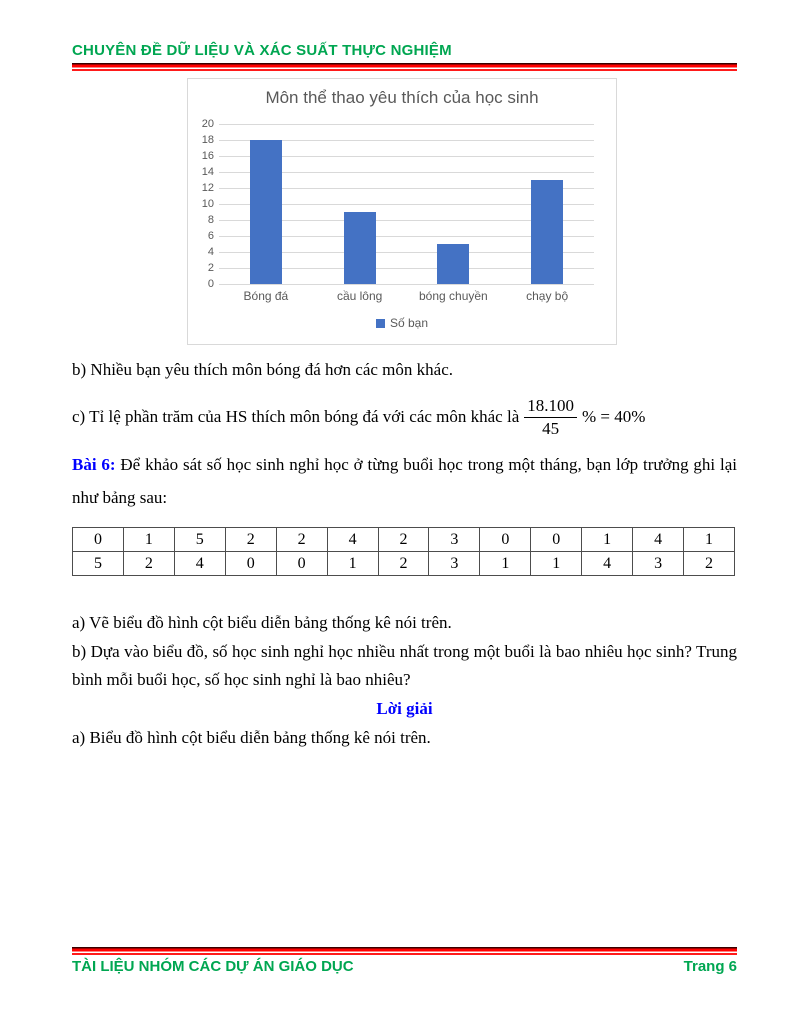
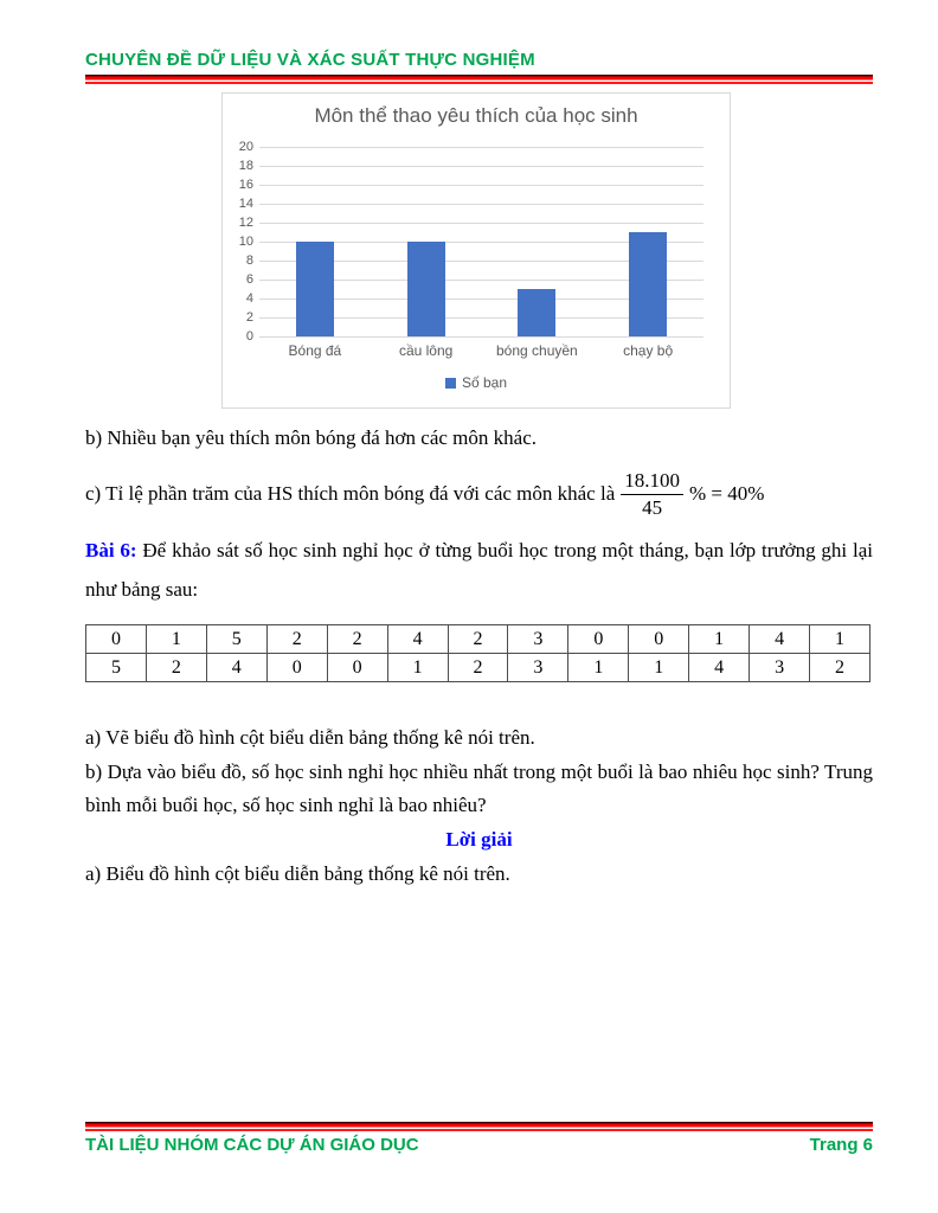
Bóng đá: 18 -> 10
cầu lông: 9 -> 10
chạy bộ: 13 -> 11
